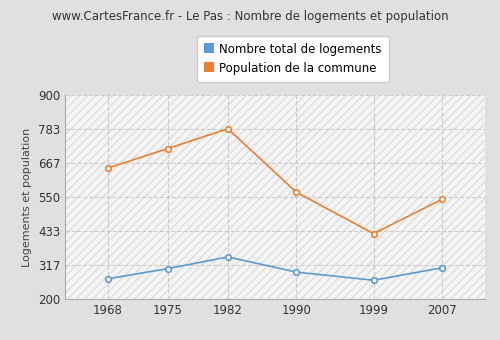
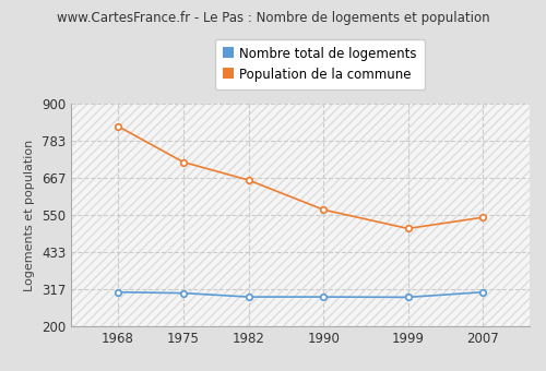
Nombre total de logements/1968: 270 -> 308
Population de la commune/1968: 650 -> 830
Nombre total de logements/1982: 345 -> 293
Population de la commune/1982: 785 -> 660
Nombre total de logements/1999: 265 -> 292
Population de la commune/1999: 425 -> 508
